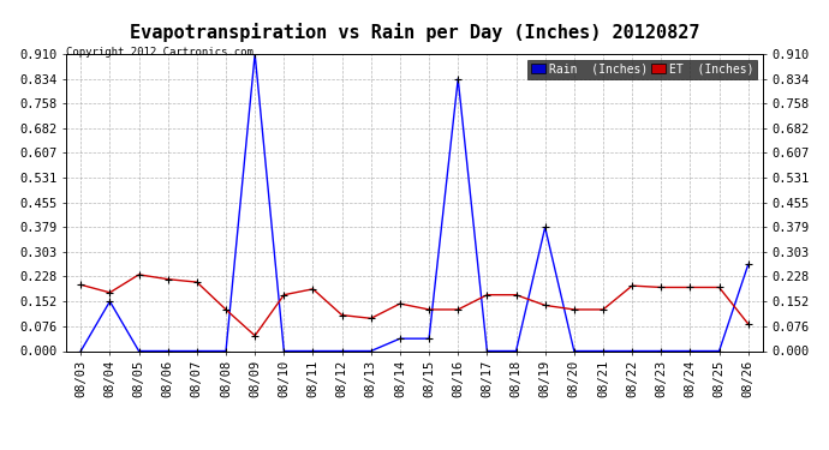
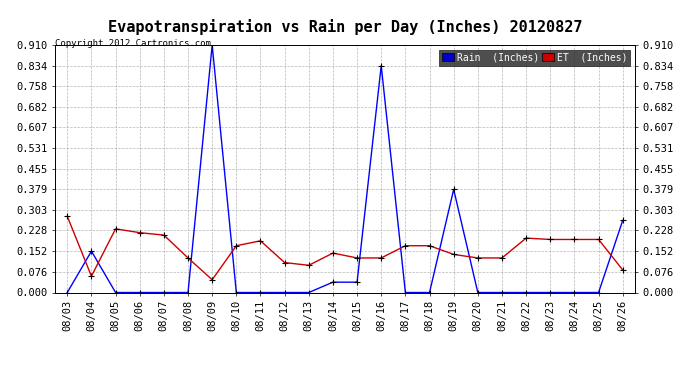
ET (Inches)/08/03: 0.203 -> 0.280
ET (Inches)/08/04: 0.179 -> 0.060
